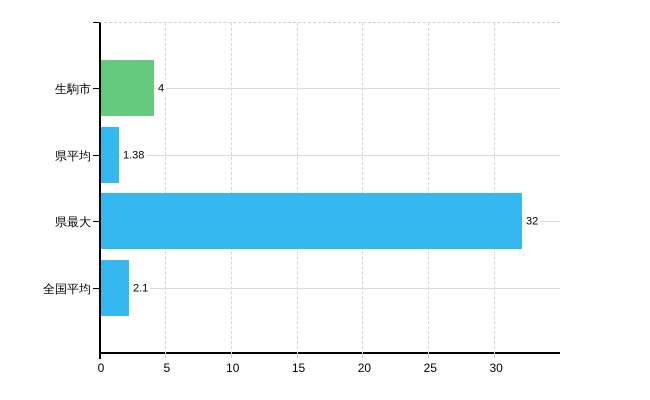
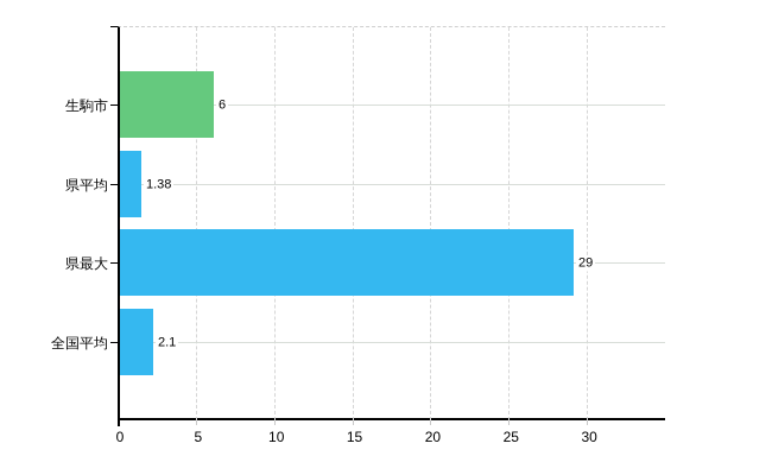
生駒市: 4 -> 6
県最大: 32 -> 29
